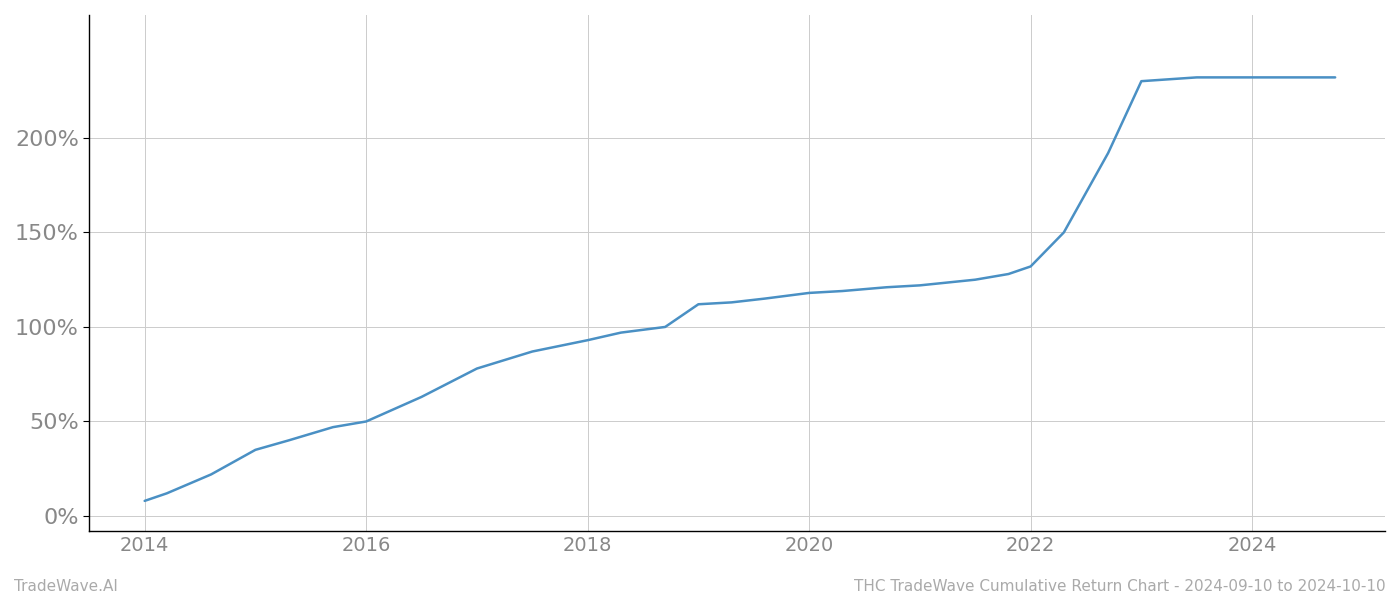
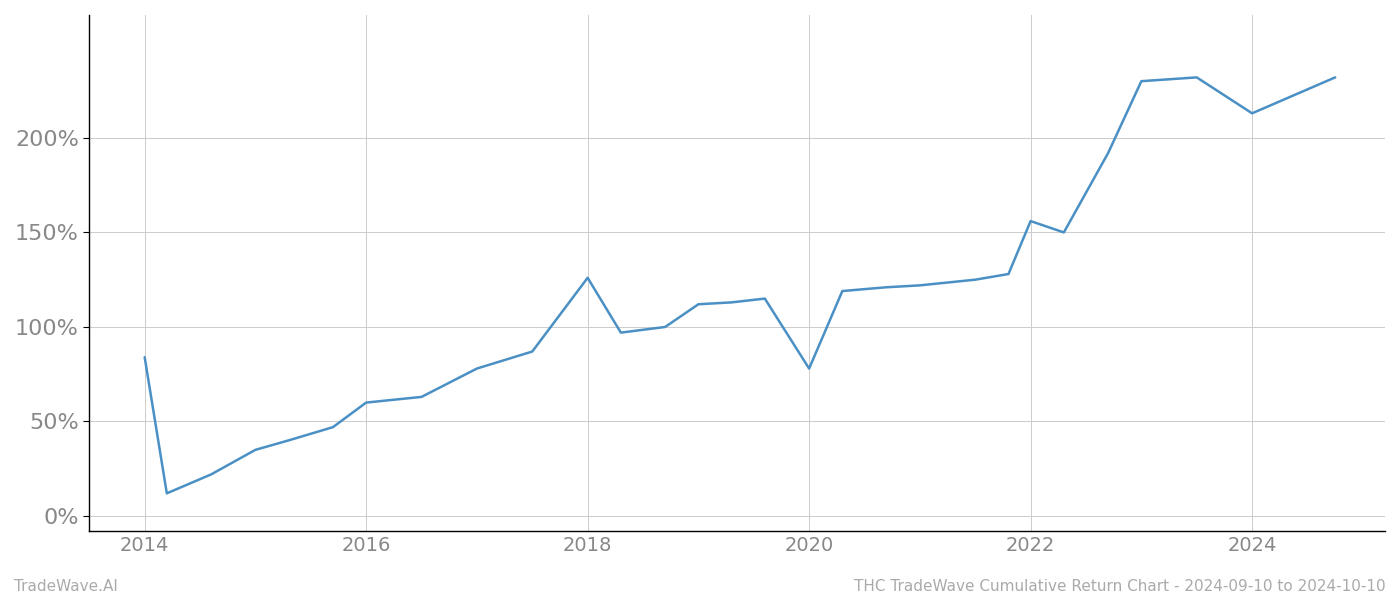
2014: 8% -> 84%
2016: 50% -> 60%
2018: 93% -> 126%
2020: 118% -> 78%
2022: 132% -> 156%
2024: 232% -> 213%
